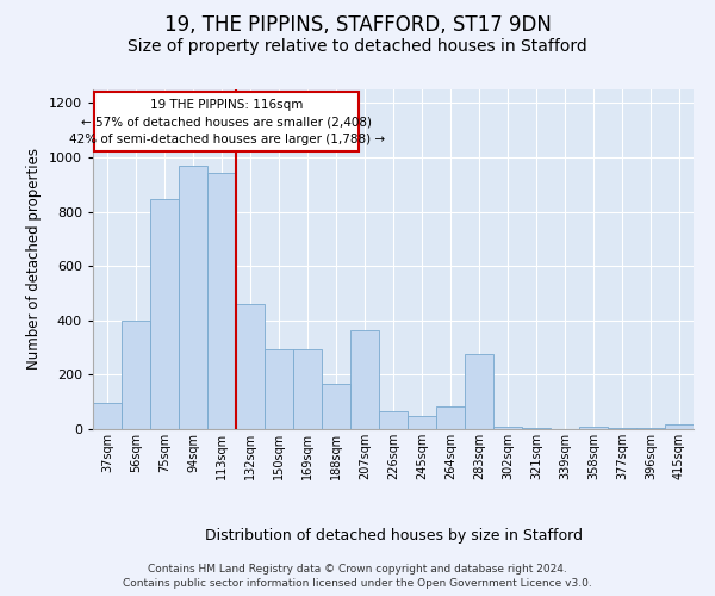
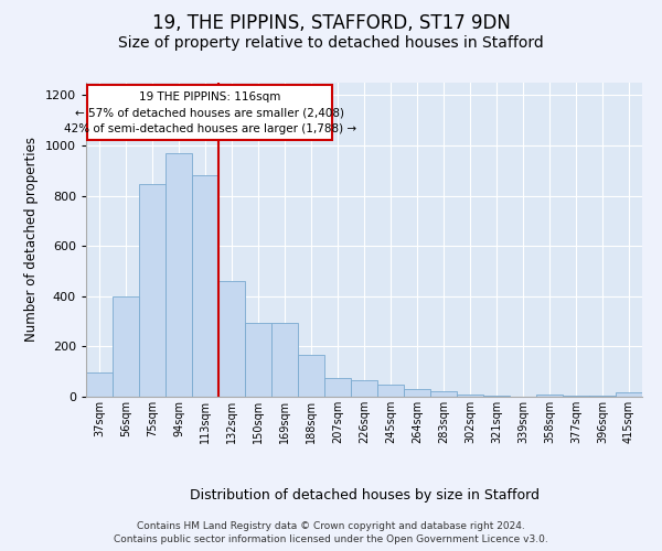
113sqm: 945 -> 880
207sqm: 365 -> 75
264sqm: 85 -> 30
283sqm: 275 -> 20
